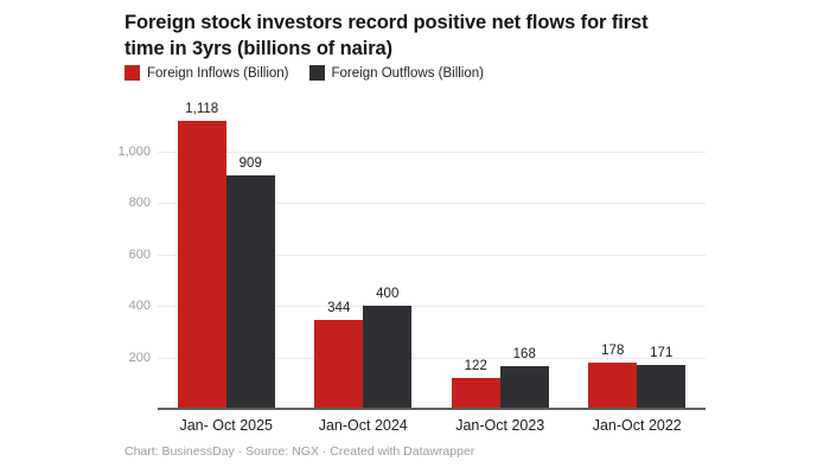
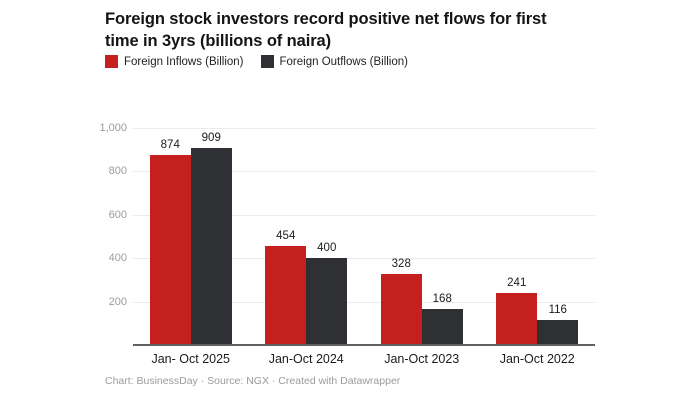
Foreign Inflows (Billion)/Jan- Oct 2025: 1,118 -> 874
Foreign Inflows (Billion)/Jan-Oct 2024: 344 -> 454
Foreign Inflows (Billion)/Jan-Oct 2023: 122 -> 328
Foreign Inflows (Billion)/Jan-Oct 2022: 178 -> 241
Foreign Outflows (Billion)/Jan-Oct 2022: 171 -> 116
